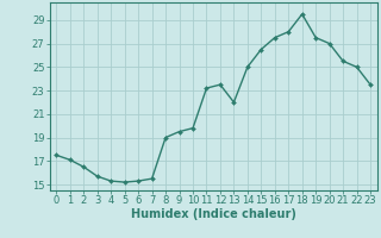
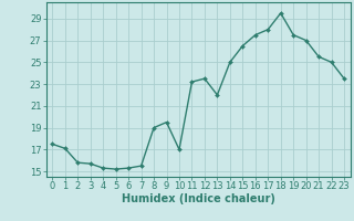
2: 16.5 -> 15.8
10: 19.8 -> 17.0
